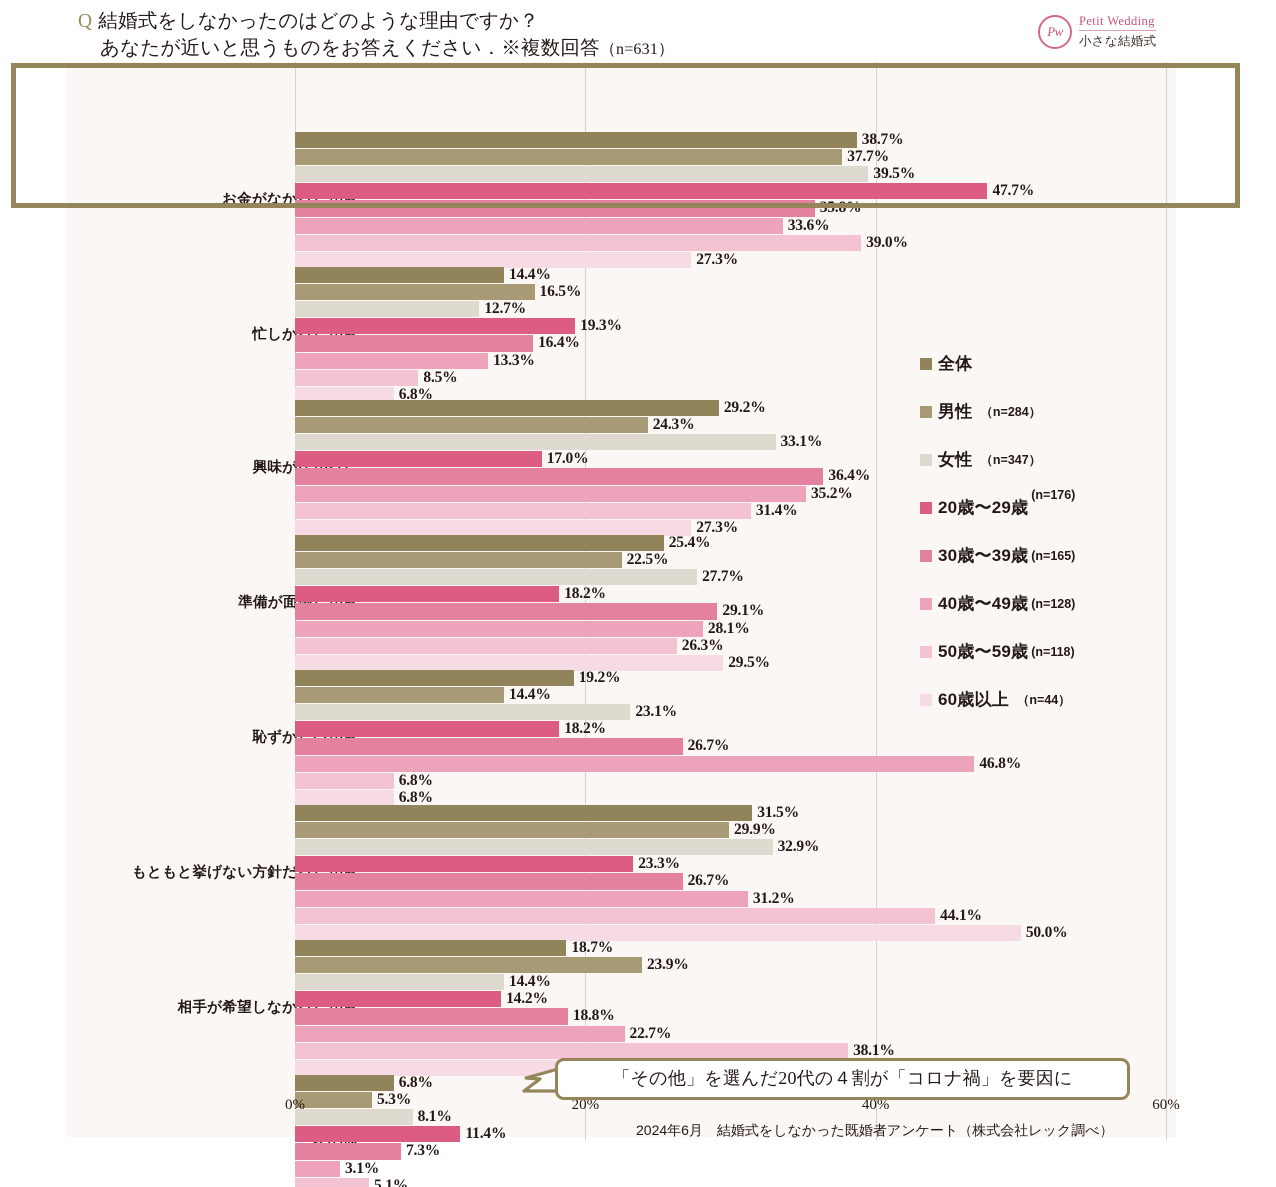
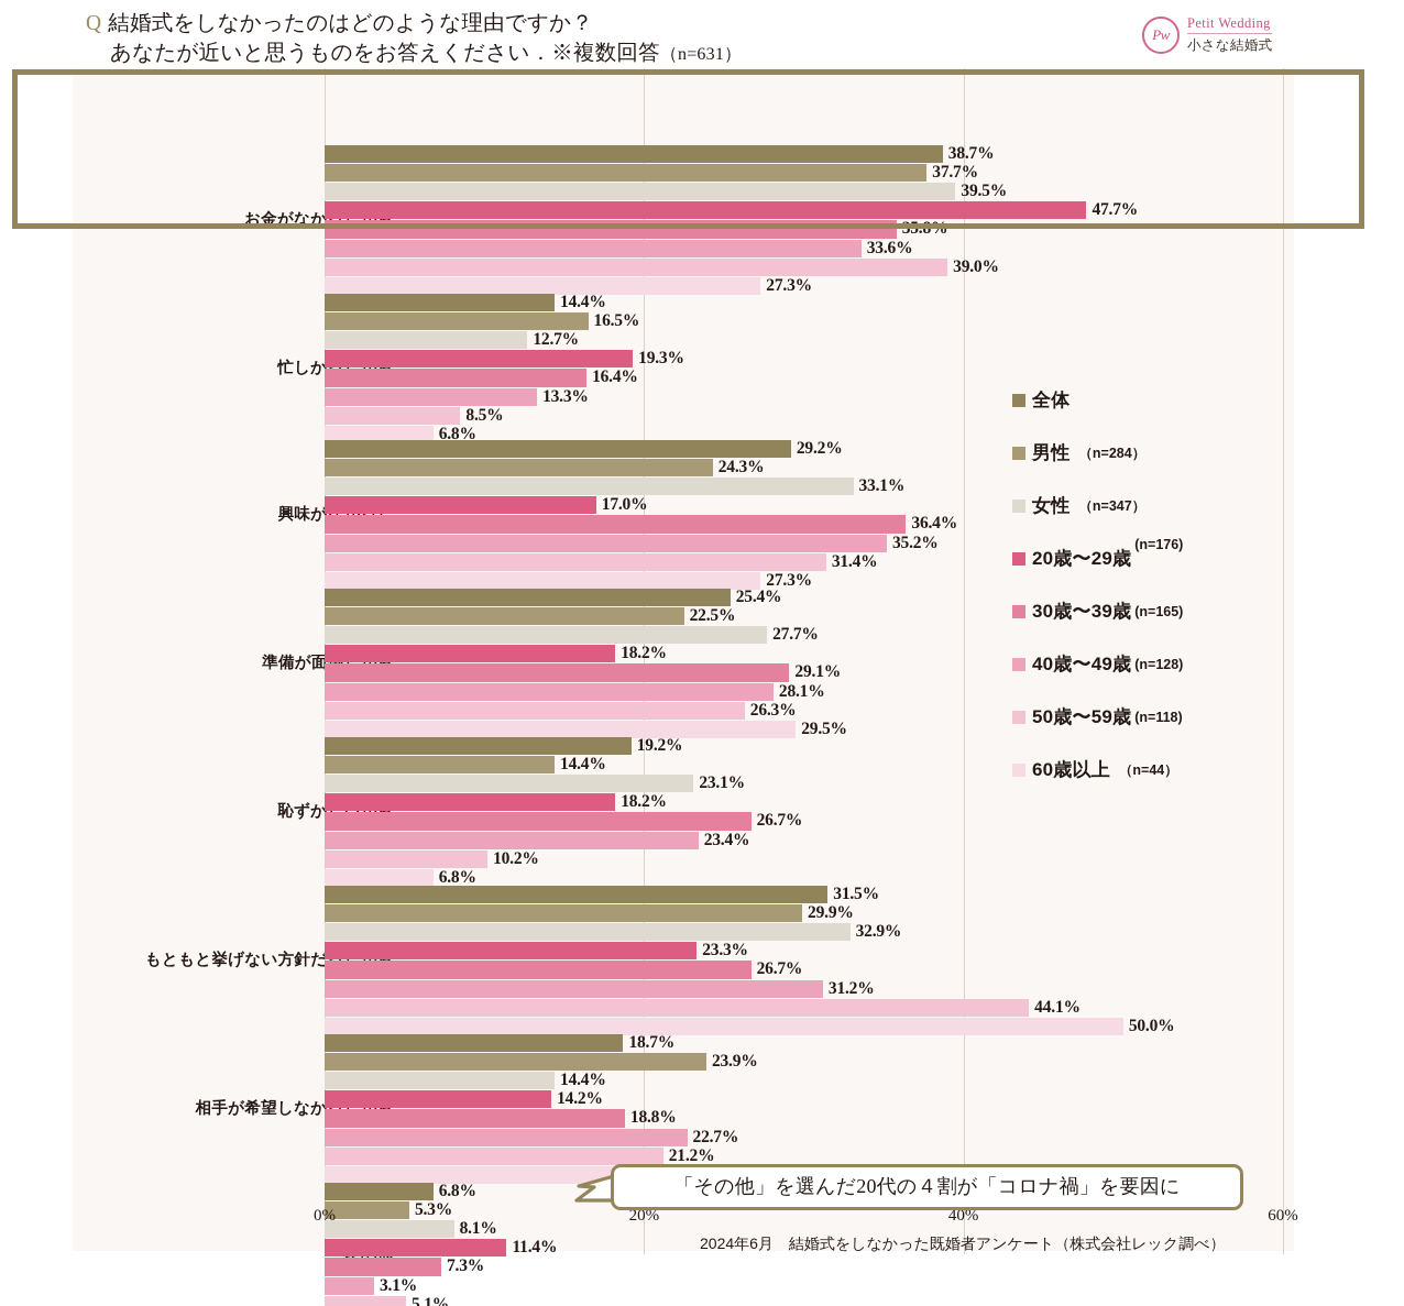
40歳〜49歳/恥ずかしいから: 46.8% -> 23.4%
50歳〜59歳/恥ずかしいから: 6.8% -> 10.2%
50歳〜59歳/相手が希望しなかったから: 38.1% -> 21.2%
